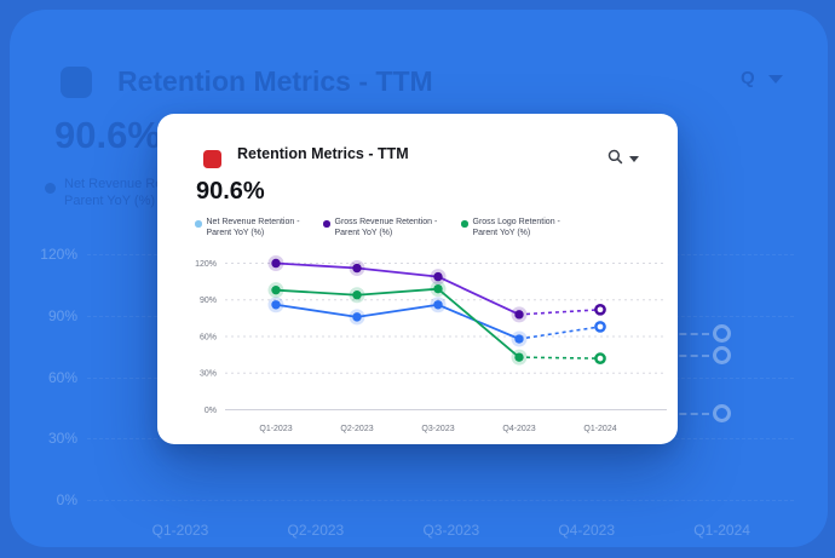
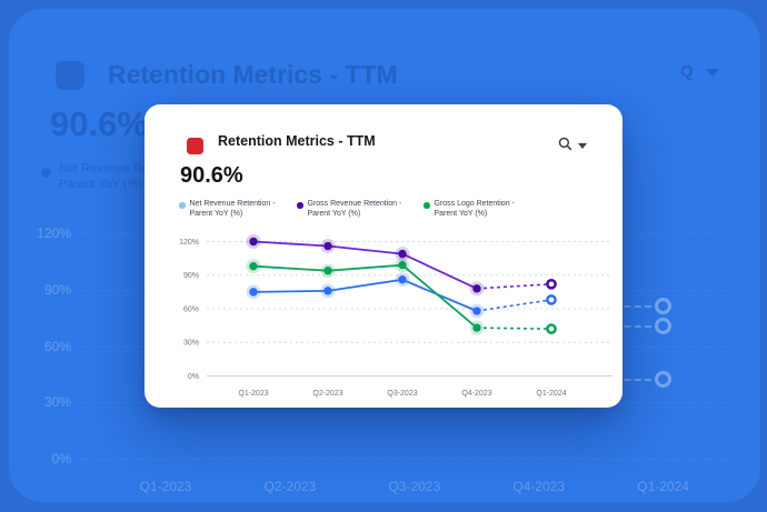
Net Revenue Retention - Parent YoY (%)/Q1-2023: 86% -> 75%
